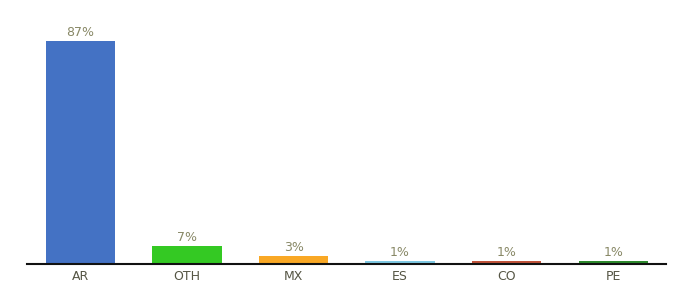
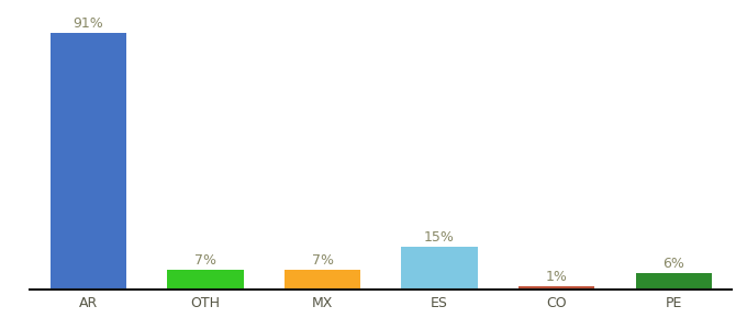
AR: 87% -> 91%
MX: 3% -> 7%
ES: 1% -> 15%
PE: 1% -> 6%
